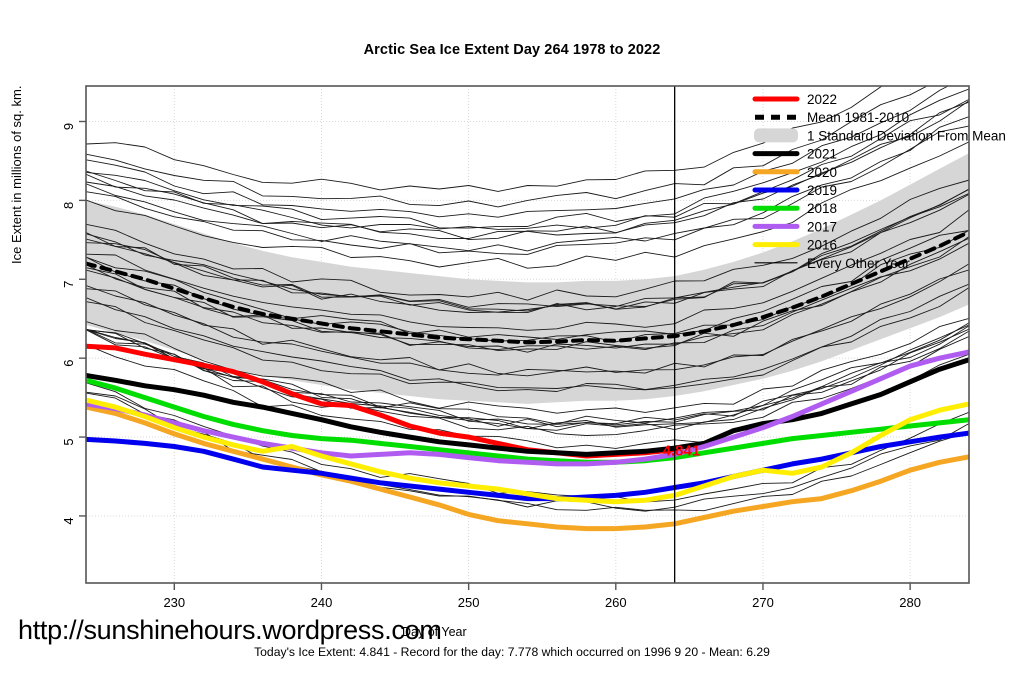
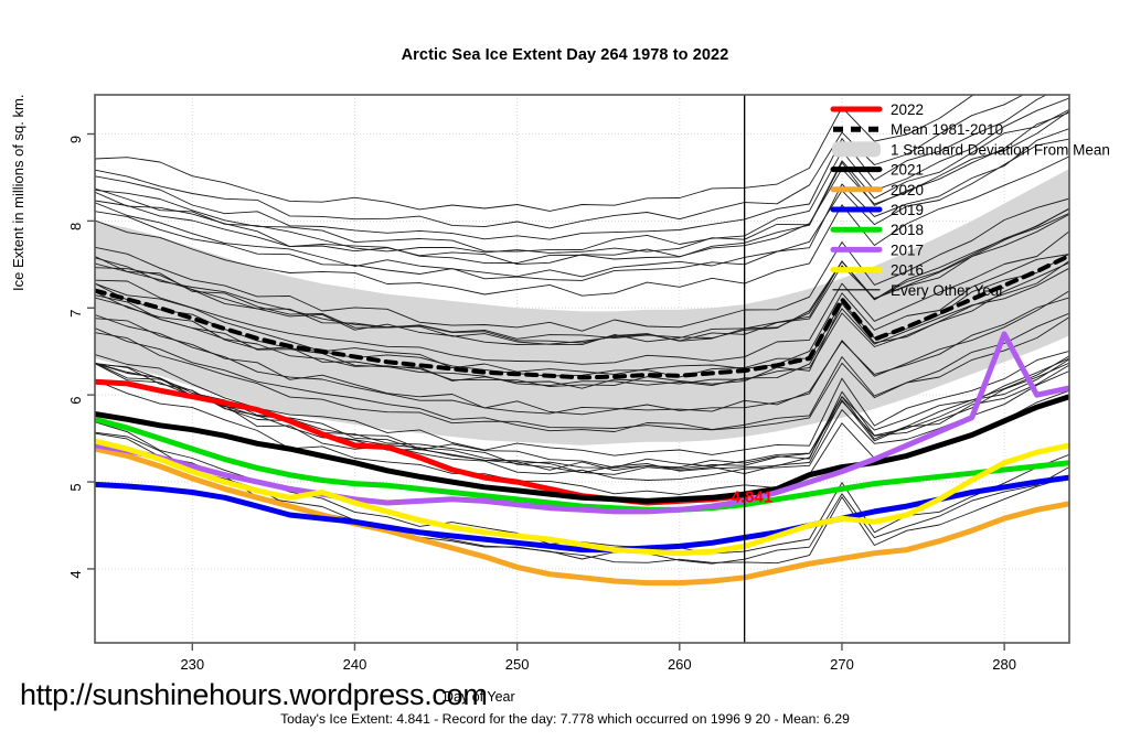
Mean 1981-2010/270: 6.5 -> 7.1
2017/280: 5.9 -> 6.7
